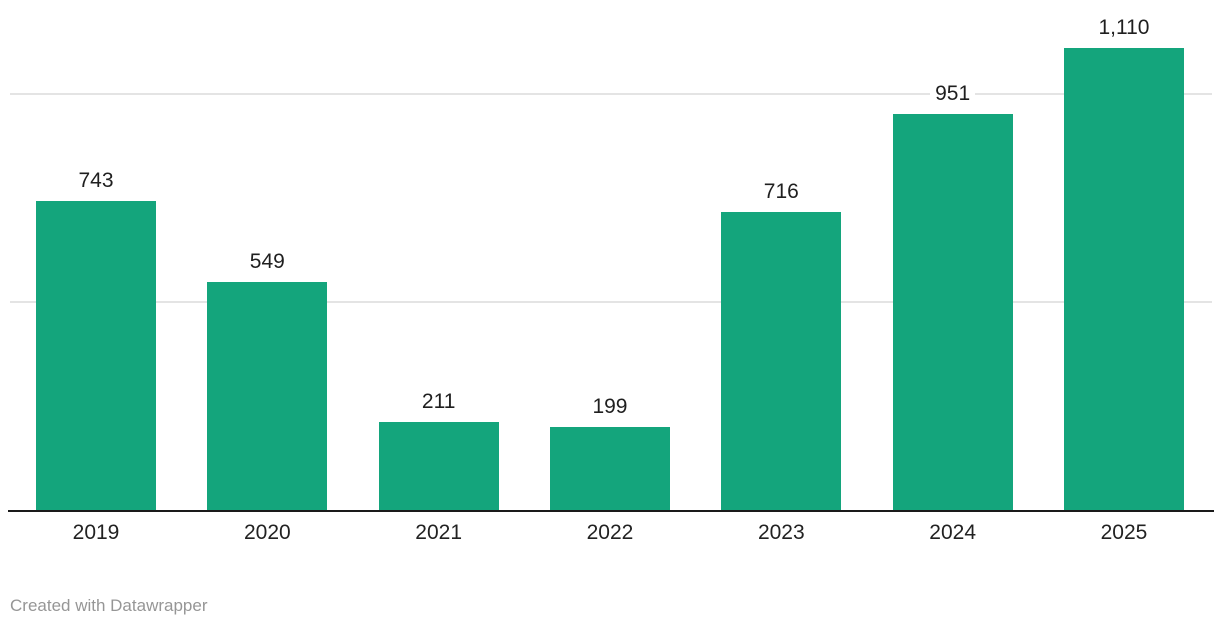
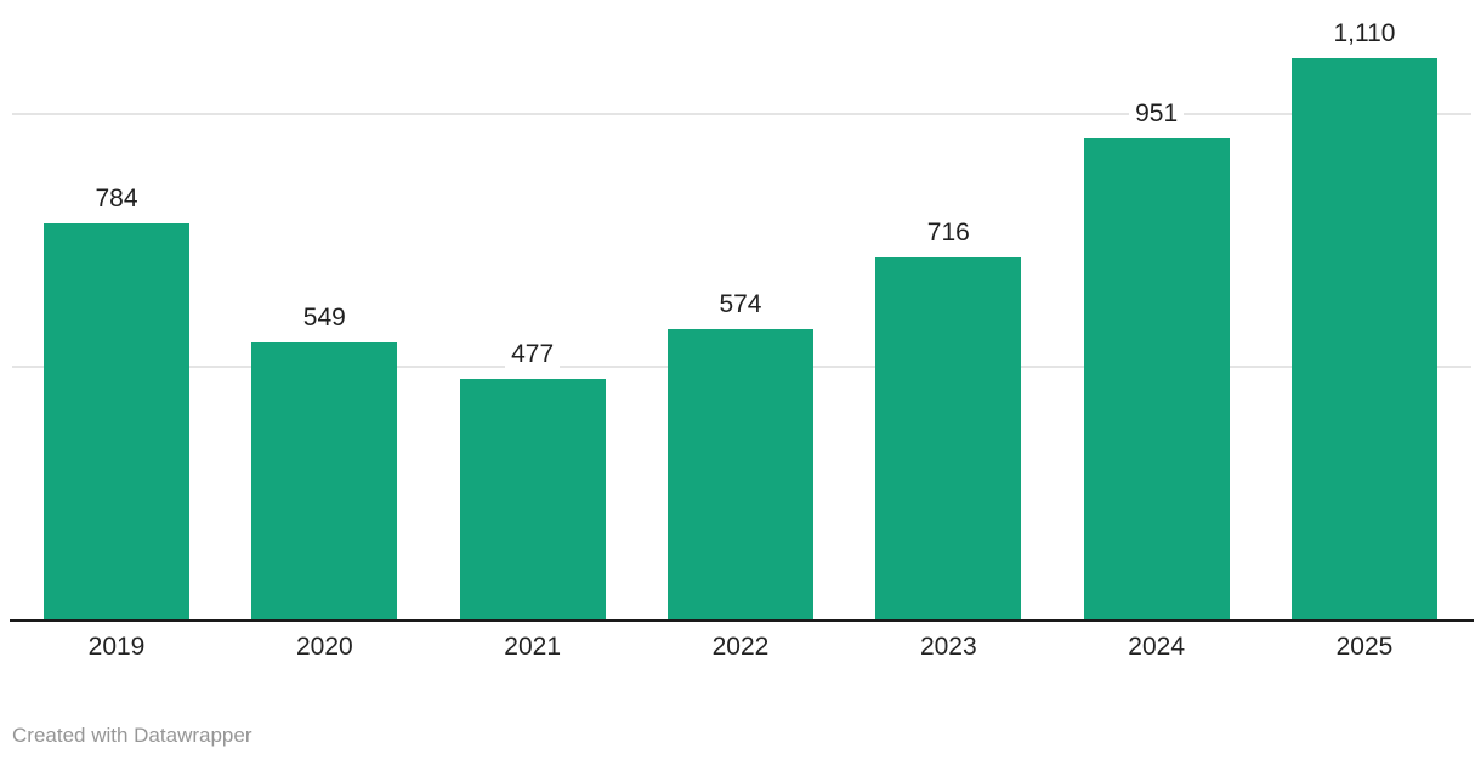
2019: 743 -> 784
2021: 211 -> 477
2022: 199 -> 574
